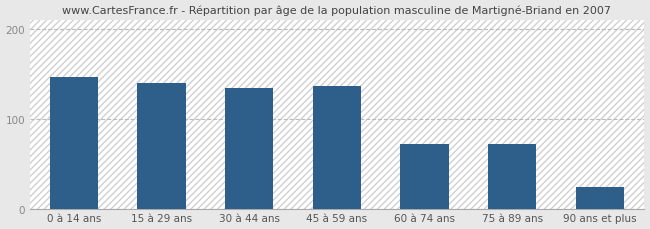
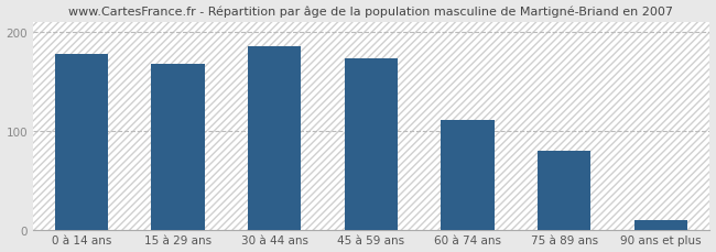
0 à 14 ans: 146 -> 178
15 à 29 ans: 140 -> 168
30 à 44 ans: 134 -> 185
45 à 59 ans: 136 -> 173
60 à 74 ans: 72 -> 111
75 à 89 ans: 72 -> 80
90 ans et plus: 24 -> 10
